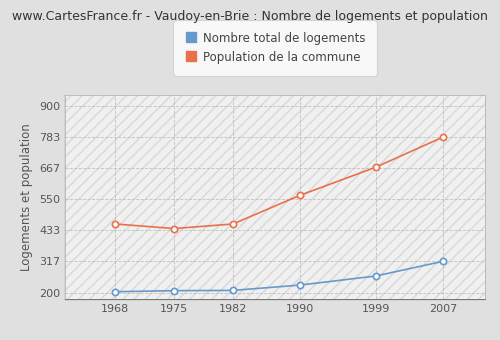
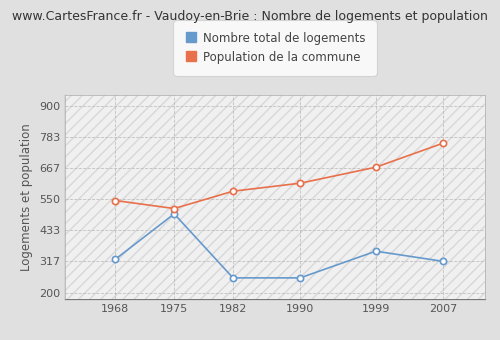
Nombre total de logements/1968: 203 -> 325
Population de la commune/1968: 457 -> 545
Nombre total de logements/1975: 207 -> 495
Population de la commune/1975: 440 -> 515
Nombre total de logements/1982: 208 -> 255
Population de la commune/1982: 457 -> 580
Nombre total de logements/1990: 228 -> 255
Population de la commune/1990: 565 -> 610
Nombre total de logements/1999: 262 -> 355
Population de la commune/2007: 783 -> 760
